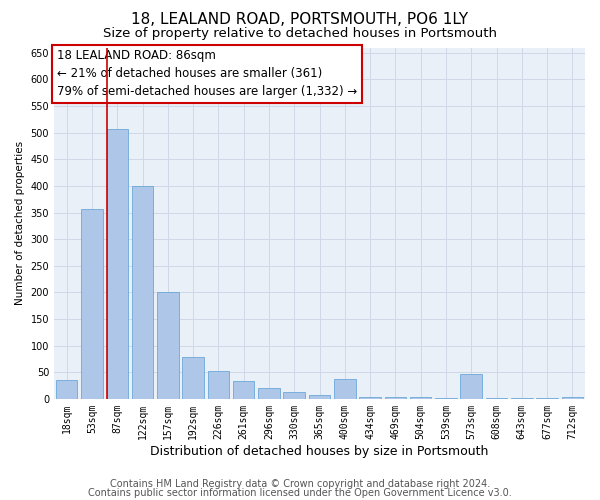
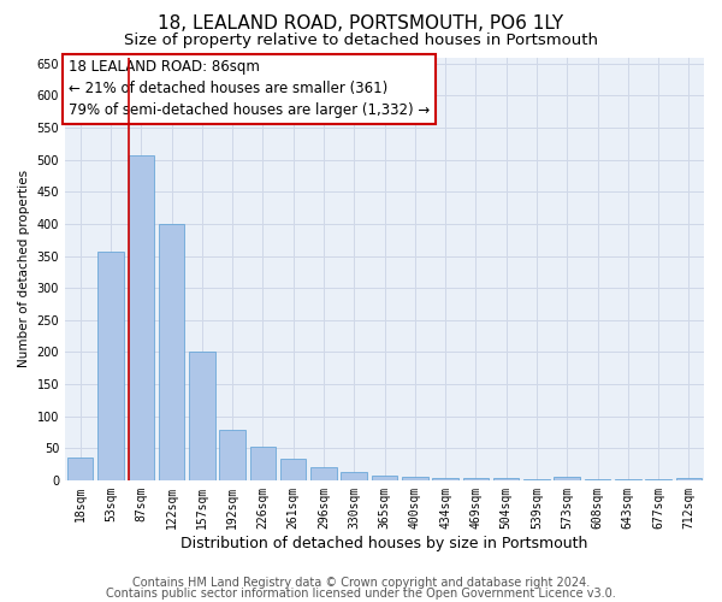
400sqm: 38 -> 5
573sqm: 46 -> 5
